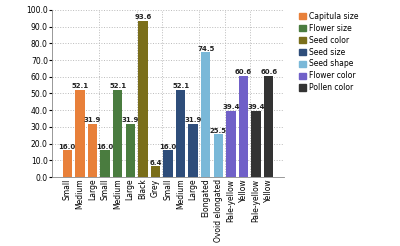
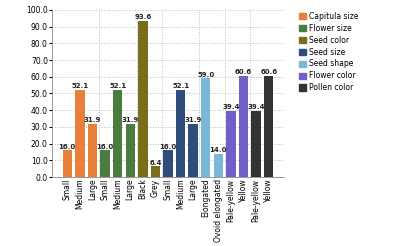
Elongated: 74 -> 59
Ovoid elongated: 26 -> 14
